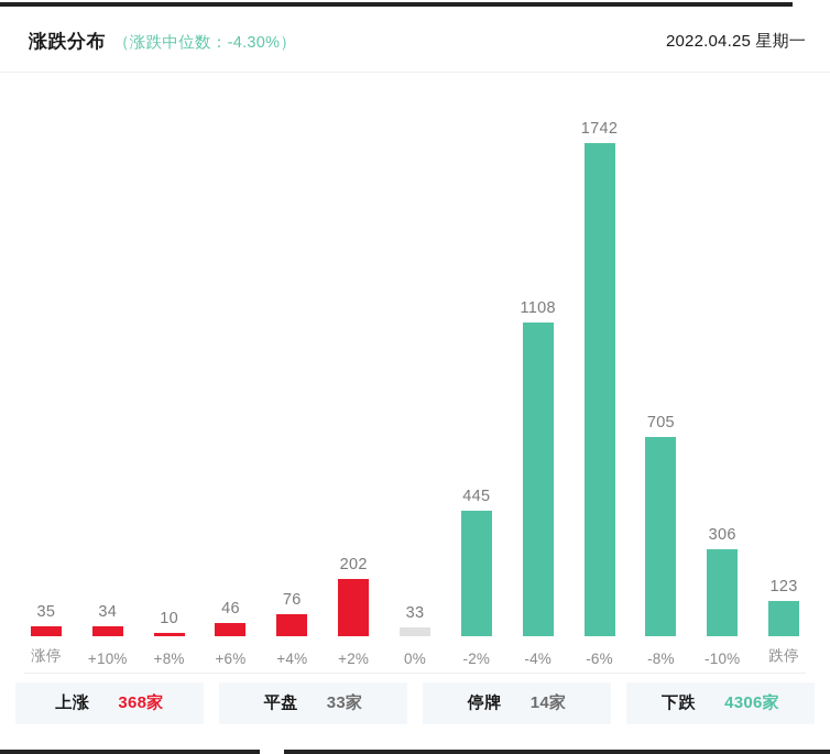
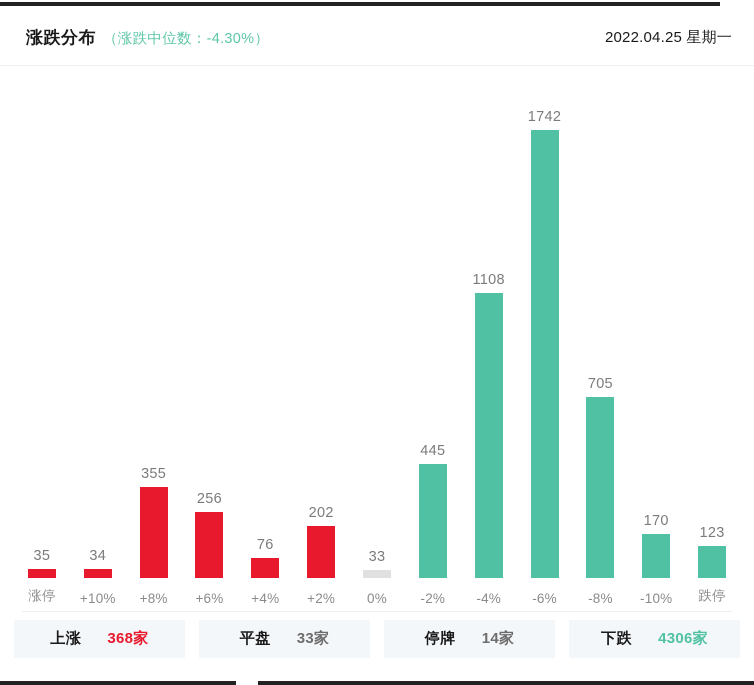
+8%: 10 -> 355
+6%: 46 -> 256
-10%: 306 -> 170
